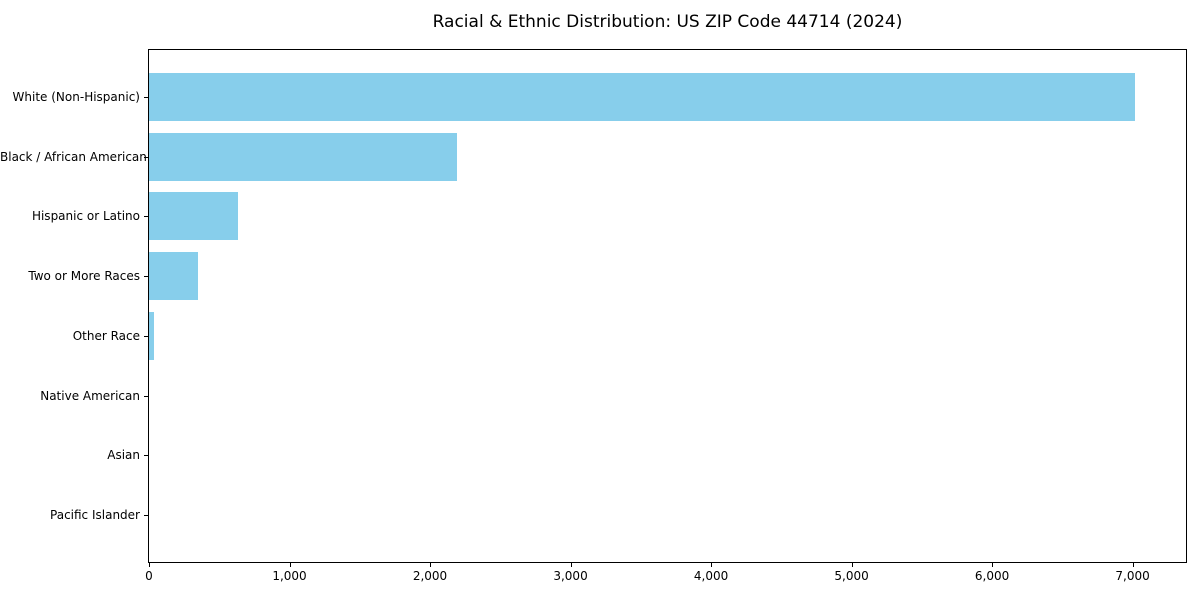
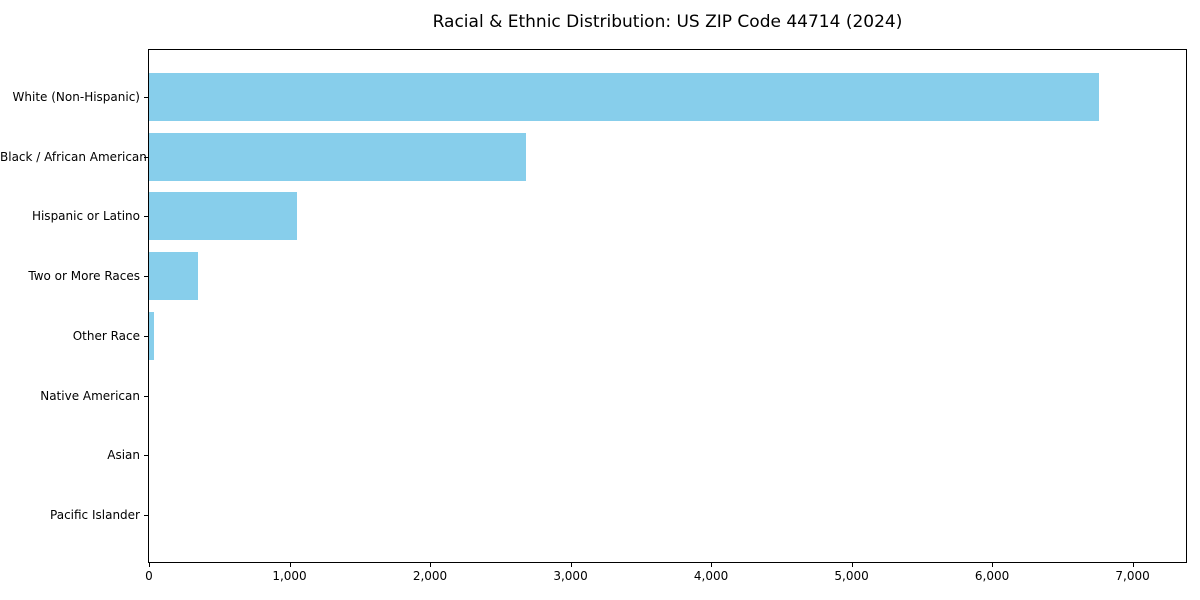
White (Non-Hispanic): 7020 -> 6760
Black / African American: 2190 -> 2680
Hispanic or Latino: 630 -> 1050
